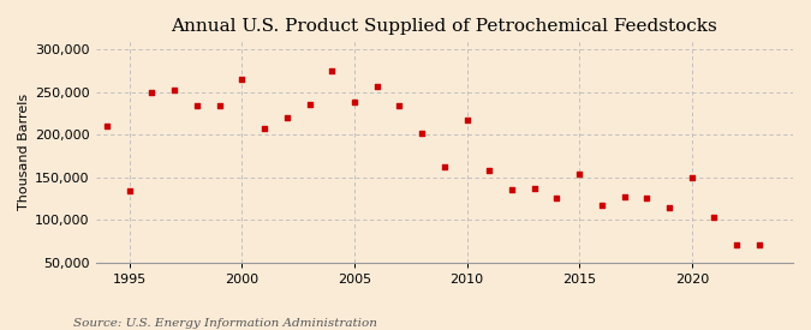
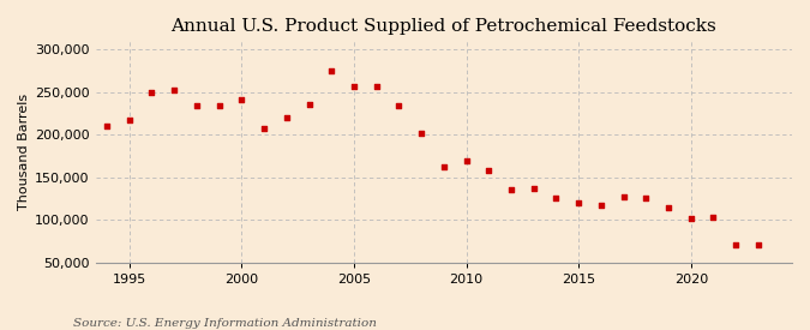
1995: 134,000 -> 217,000
2000: 266,000 -> 242,000
2005: 238,000 -> 257,000
2010: 218,000 -> 170,000
2015: 154,000 -> 121,000
2020: 150,000 -> 102,000
